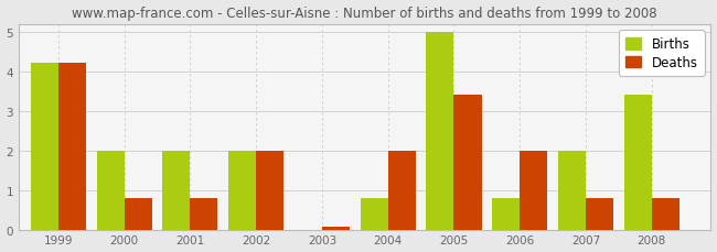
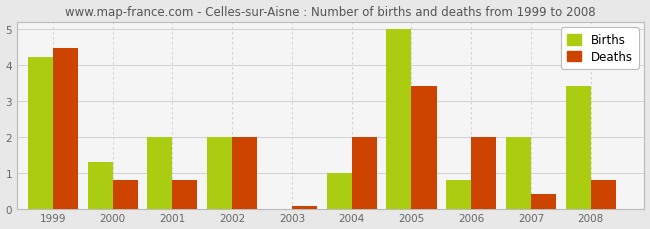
Deaths/1999: 4.20 -> 4.45
Births/2000: 2.0 -> 1.3
Births/2004: 0.8 -> 1.0
Deaths/2007: 0.80 -> 0.40
